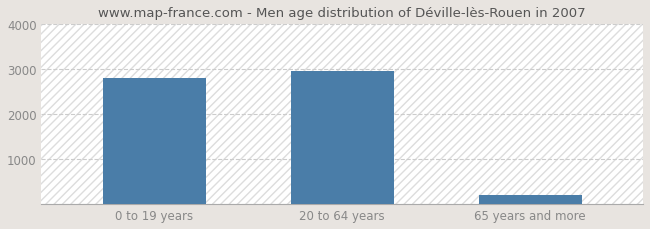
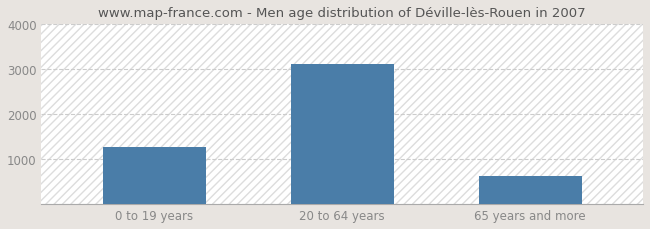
0 to 19 years: 2800 -> 1270
20 to 64 years: 2950 -> 3120
65 years and more: 200 -> 610
